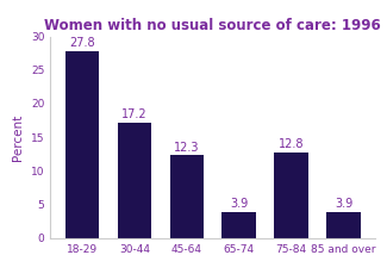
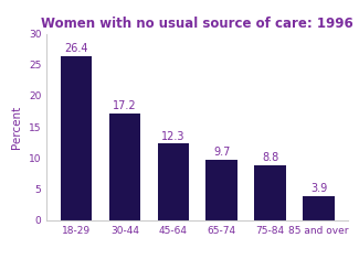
18-29: 27.8 -> 26.4
65-74: 3.9 -> 9.7
75-84: 12.8 -> 8.8
